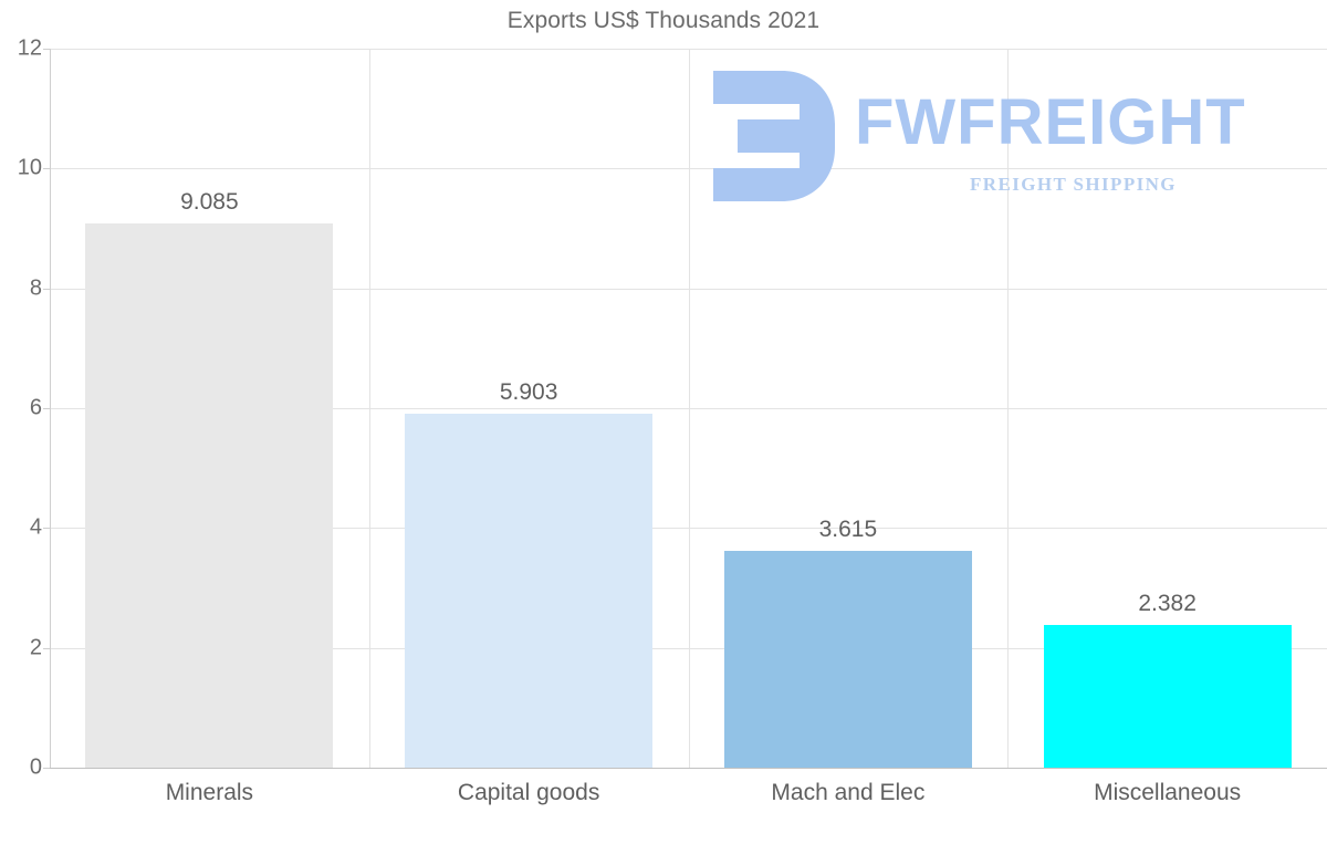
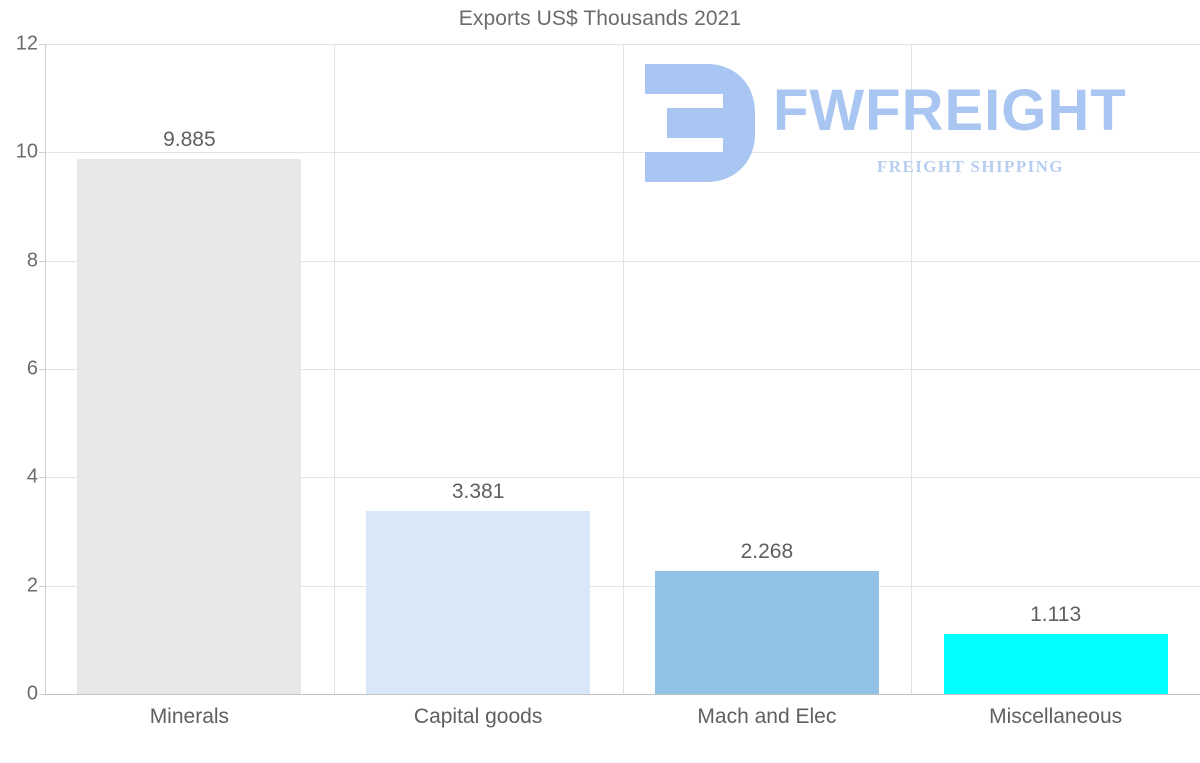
Minerals: 9.085 -> 9.885
Capital goods: 5.903 -> 3.381
Mach and Elec: 3.615 -> 2.268
Miscellaneous: 2.382 -> 1.113
